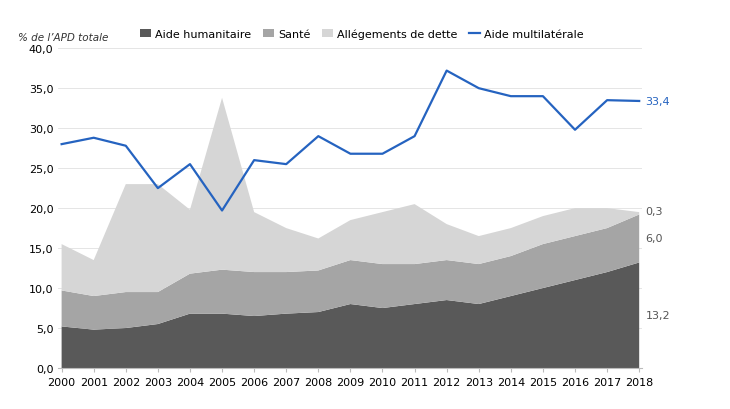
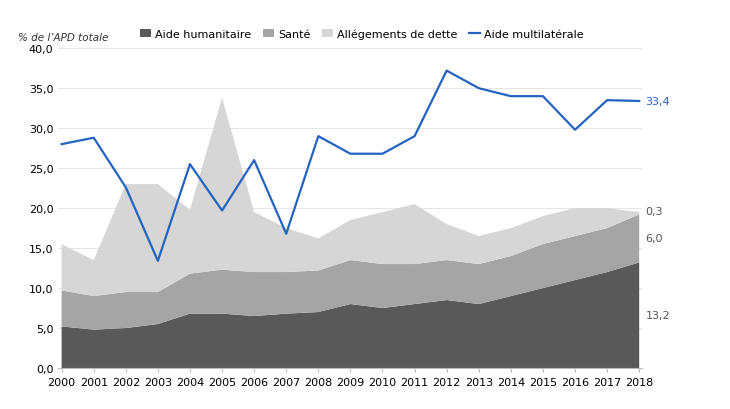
Aide multilatérale/2002: 27,8 -> 22,6
Aide multilatérale/2003: 22,5 -> 13,4
Aide multilatérale/2007: 25,5 -> 16,8
